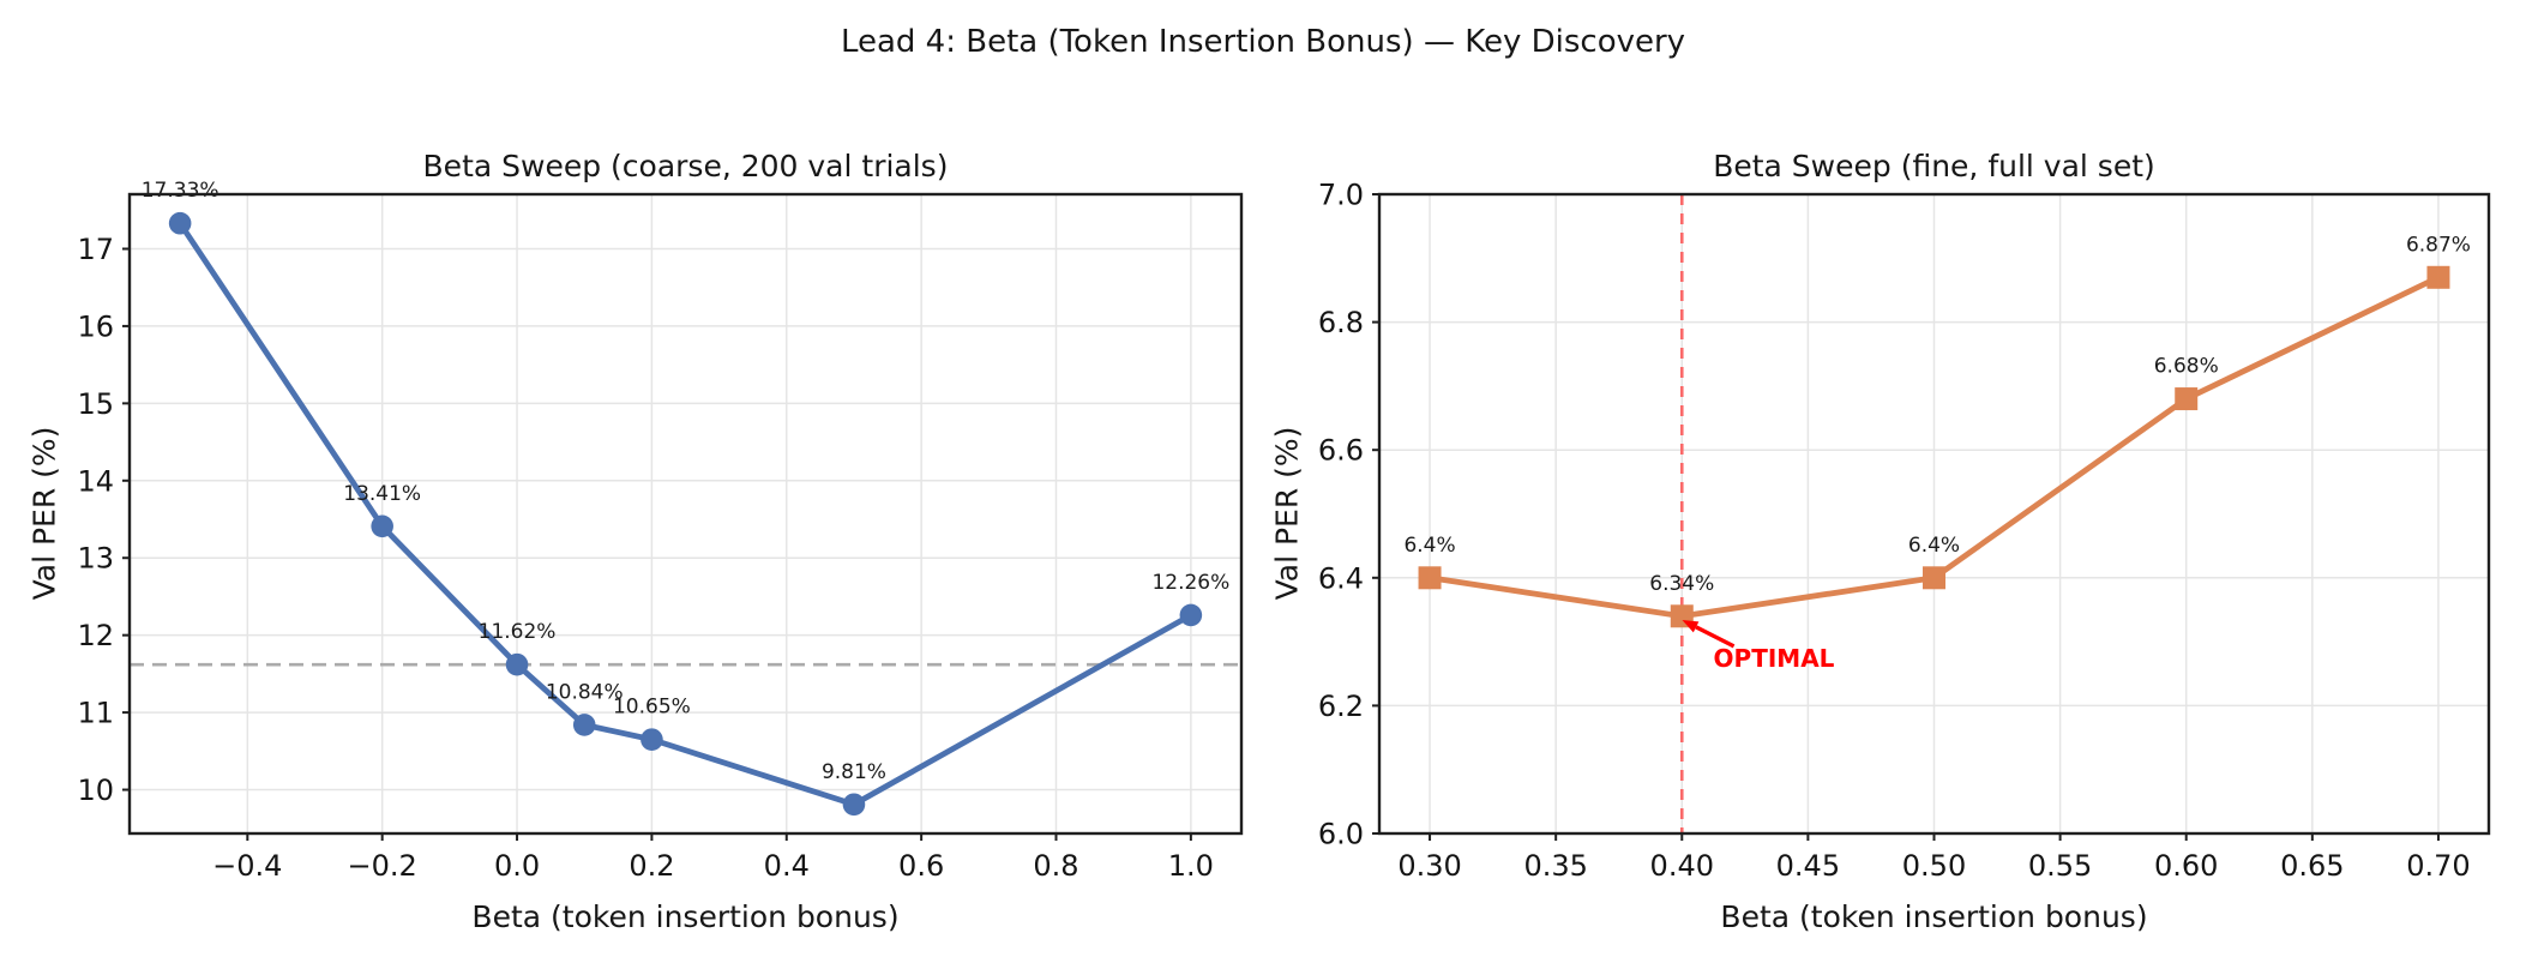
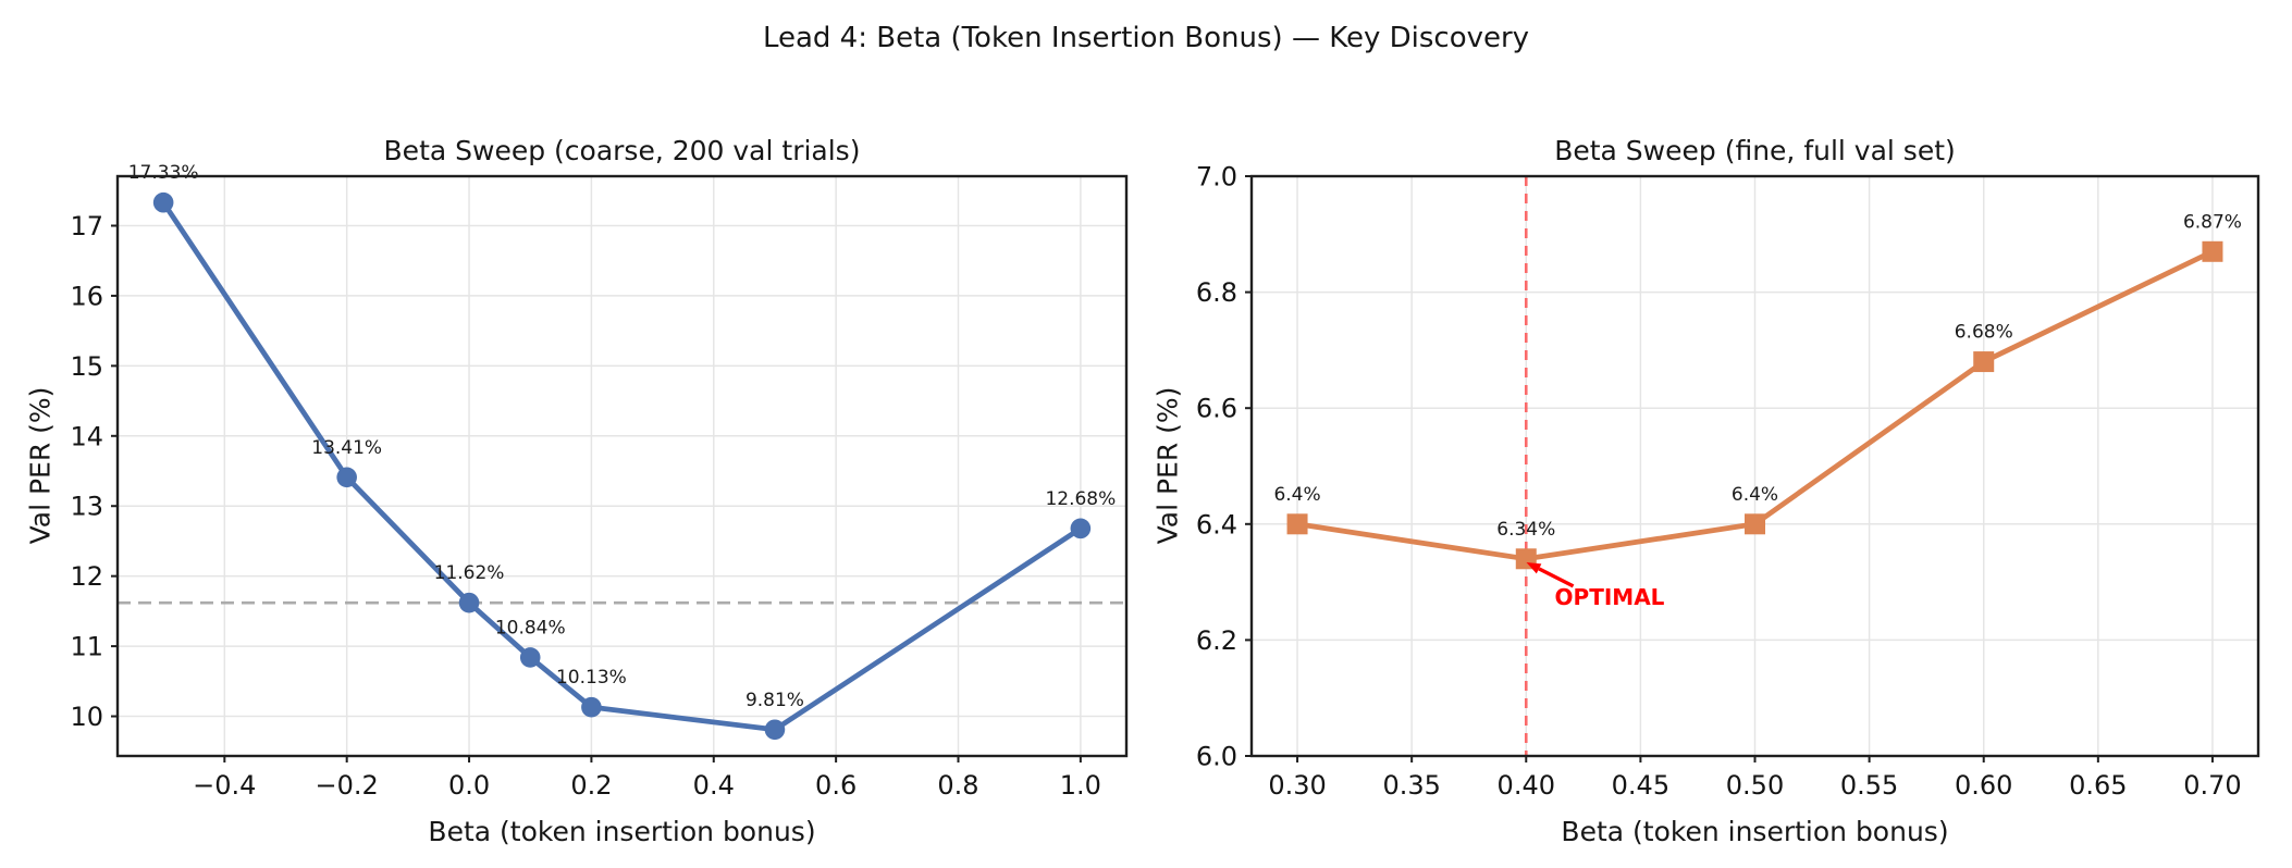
Beta Sweep (coarse, 200 val trials)/0.2: 10.65% -> 10.13%
Beta Sweep (coarse, 200 val trials)/1.0: 12.26% -> 12.68%
